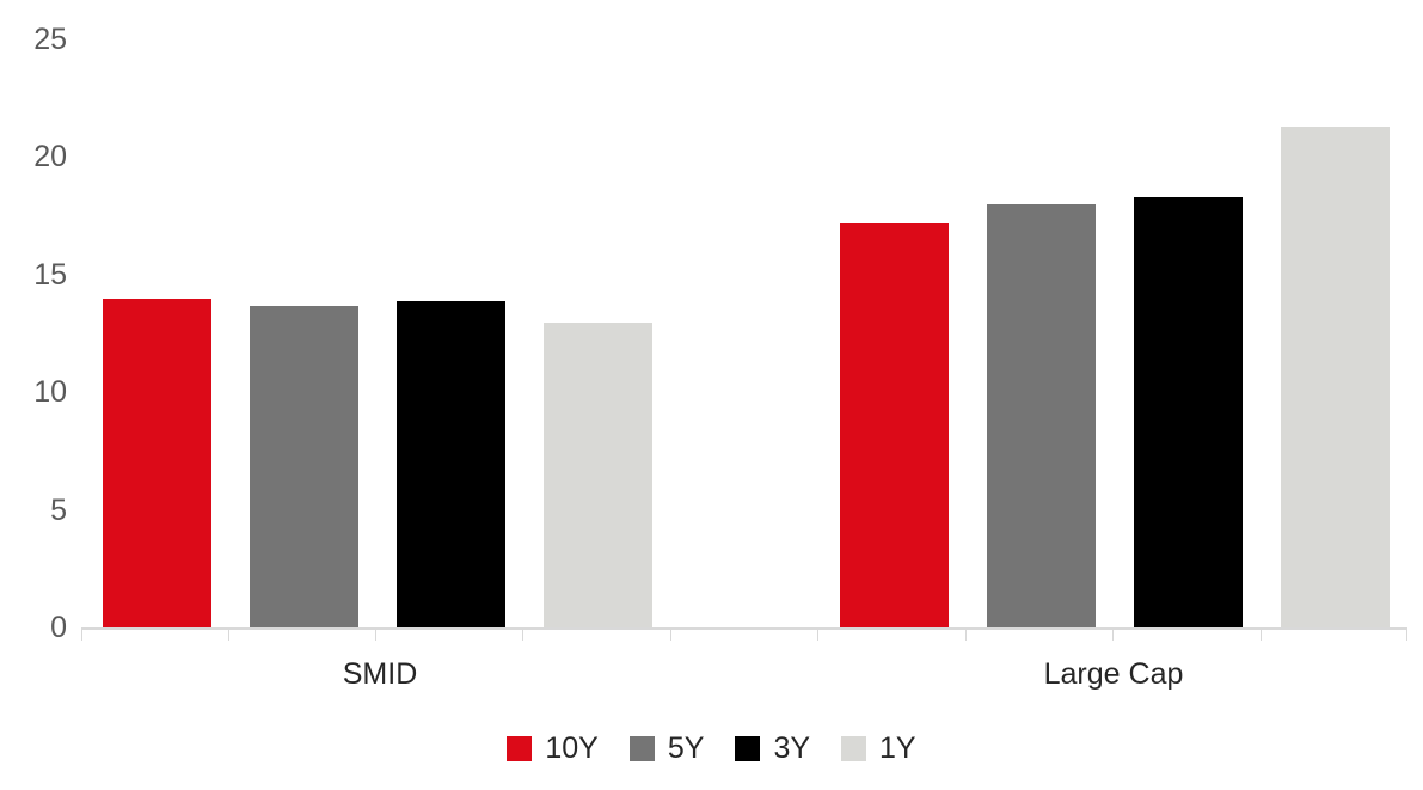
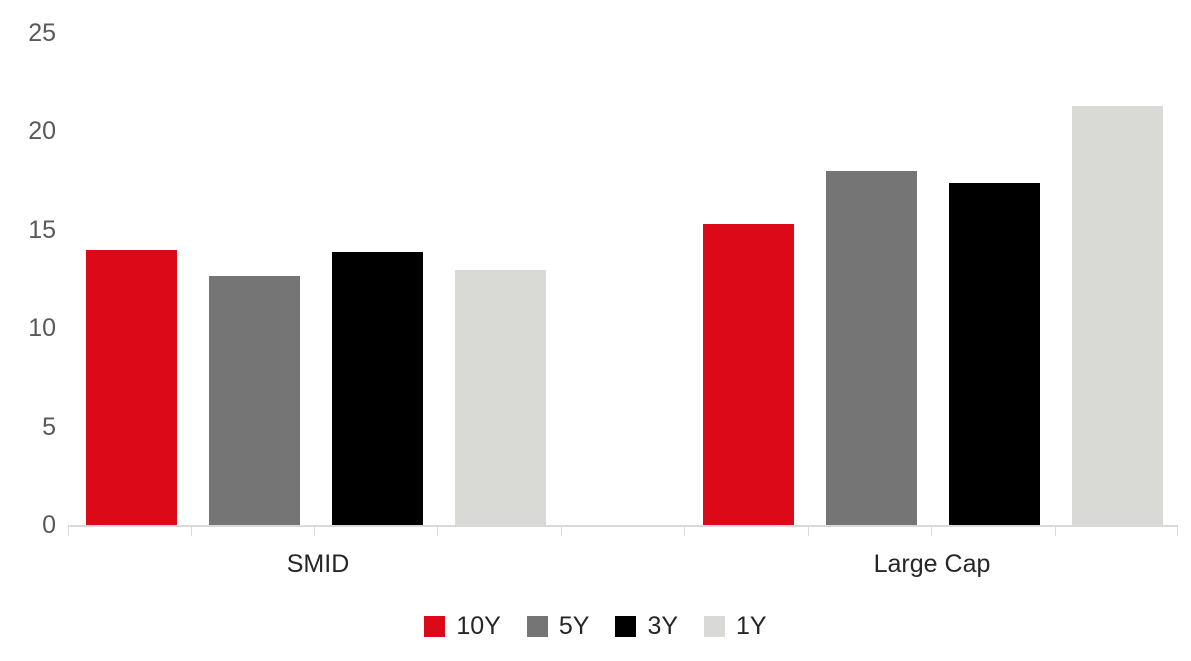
5Y/SMID: 13.7 -> 12.7
10Y/Large Cap: 17.2 -> 15.3
3Y/Large Cap: 18.3 -> 17.4
